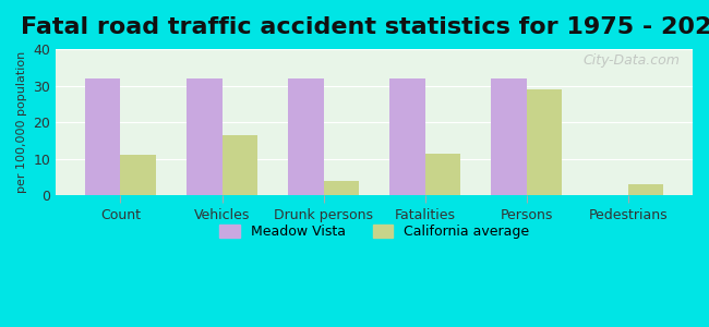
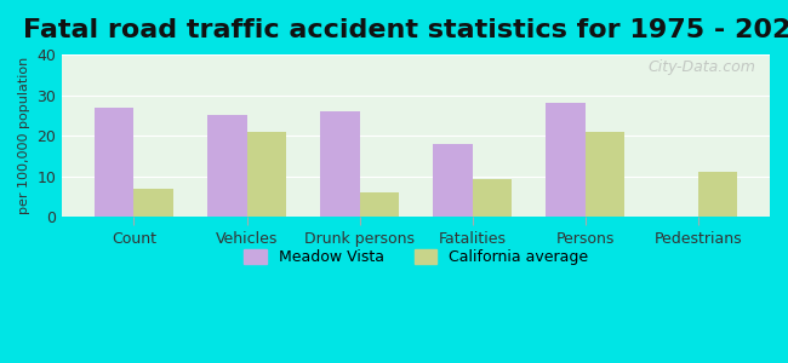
Meadow Vista/Count: 32 -> 27
California average/Count: 11.0 -> 7.0
Meadow Vista/Vehicles: 32 -> 25
California average/Vehicles: 16.5 -> 21.0
Meadow Vista/Drunk persons: 32 -> 26
California average/Drunk persons: 4.0 -> 6.0
Meadow Vista/Fatalities: 32 -> 18
California average/Fatalities: 11.5 -> 9.5
Meadow Vista/Persons: 32 -> 28
California average/Persons: 29.0 -> 21.0
California average/Pedestrians: 3.0 -> 11.0
